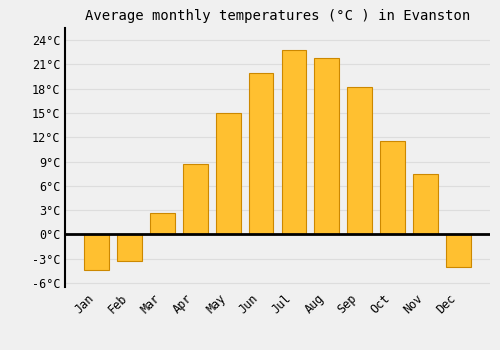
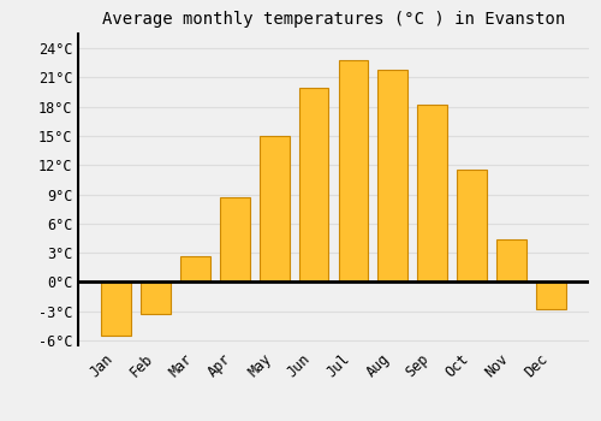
Jan: -4.4°C -> -5.5°C
Nov: 7.4°C -> 4.4°C
Dec: -4.0°C -> -2.8°C
